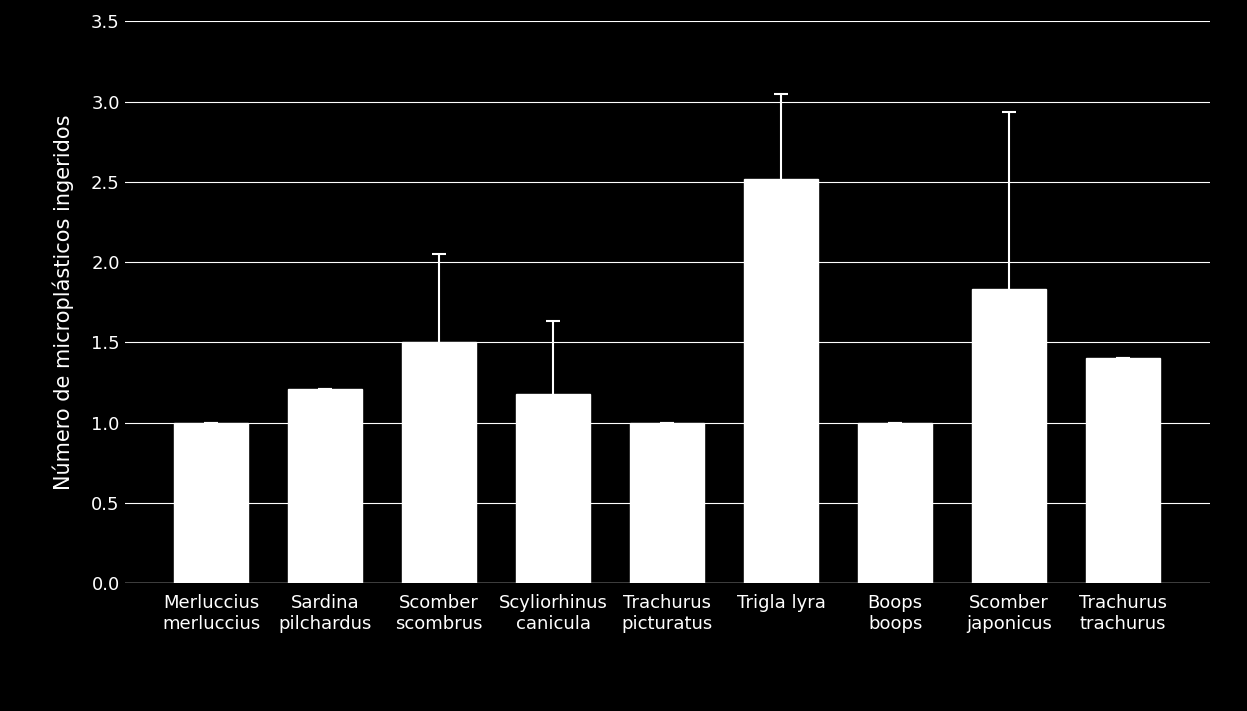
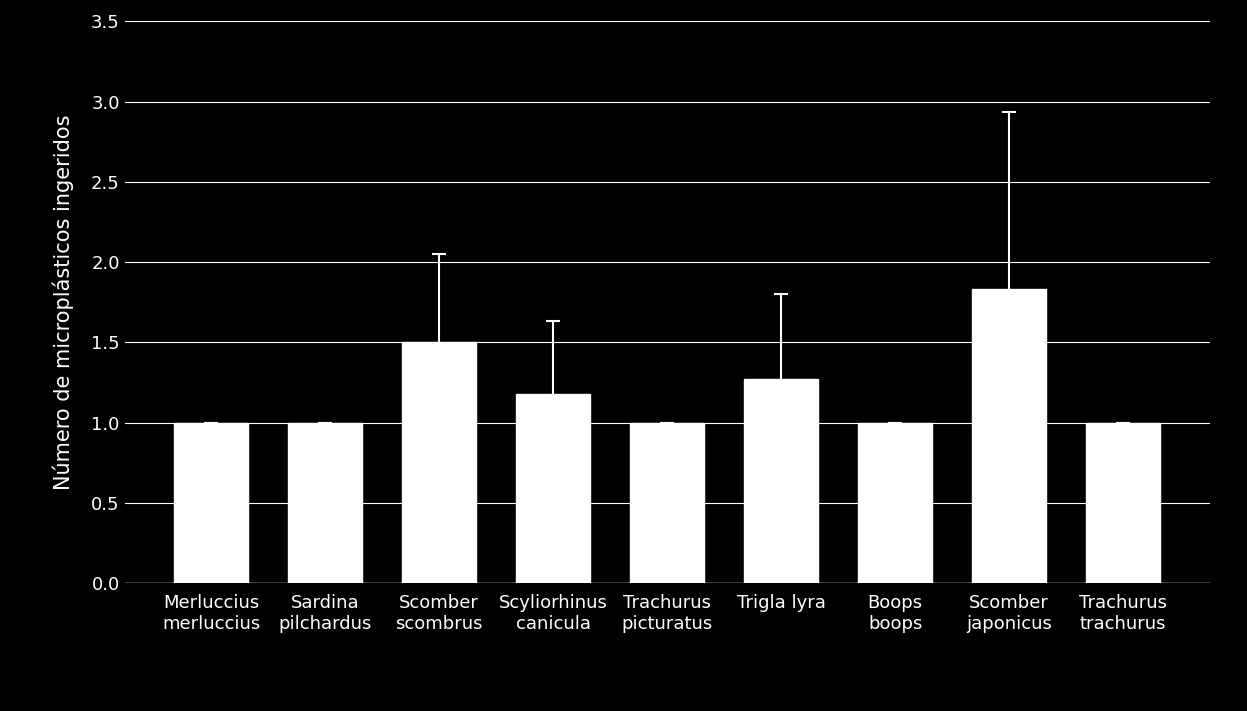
Sardina pilchardus: 1.21 -> 1.00
Trigla lyra: 2.52 -> 1.27
Trachurus trachurus: 1.40 -> 1.00
